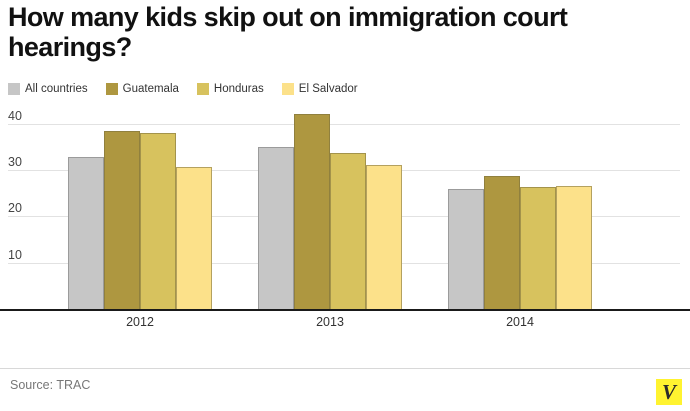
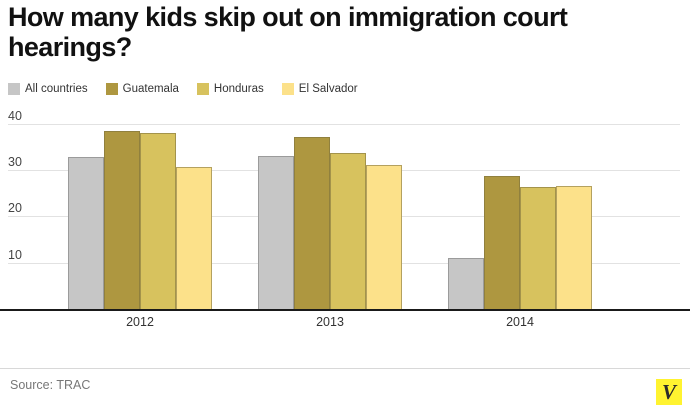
All countries/2013: 35 -> 33
Guatemala/2013: 42 -> 37
All countries/2014: 26 -> 11
